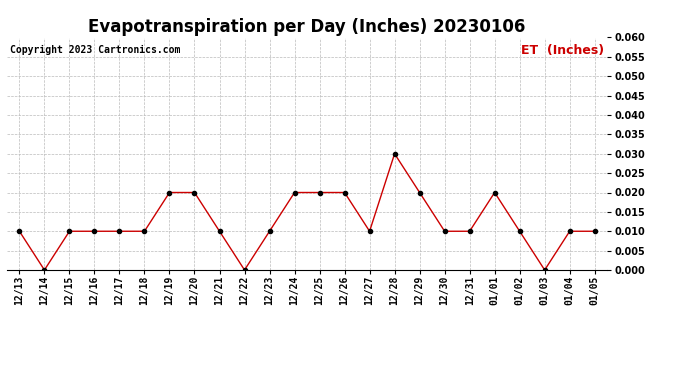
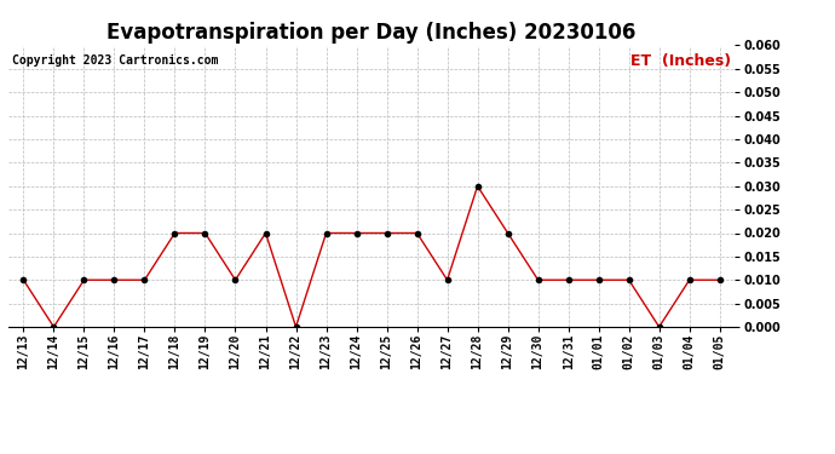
12/18: 0.01 -> 0.02
12/20: 0.02 -> 0.01
12/21: 0.01 -> 0.02
12/23: 0.01 -> 0.02
01/01: 0.02 -> 0.01
